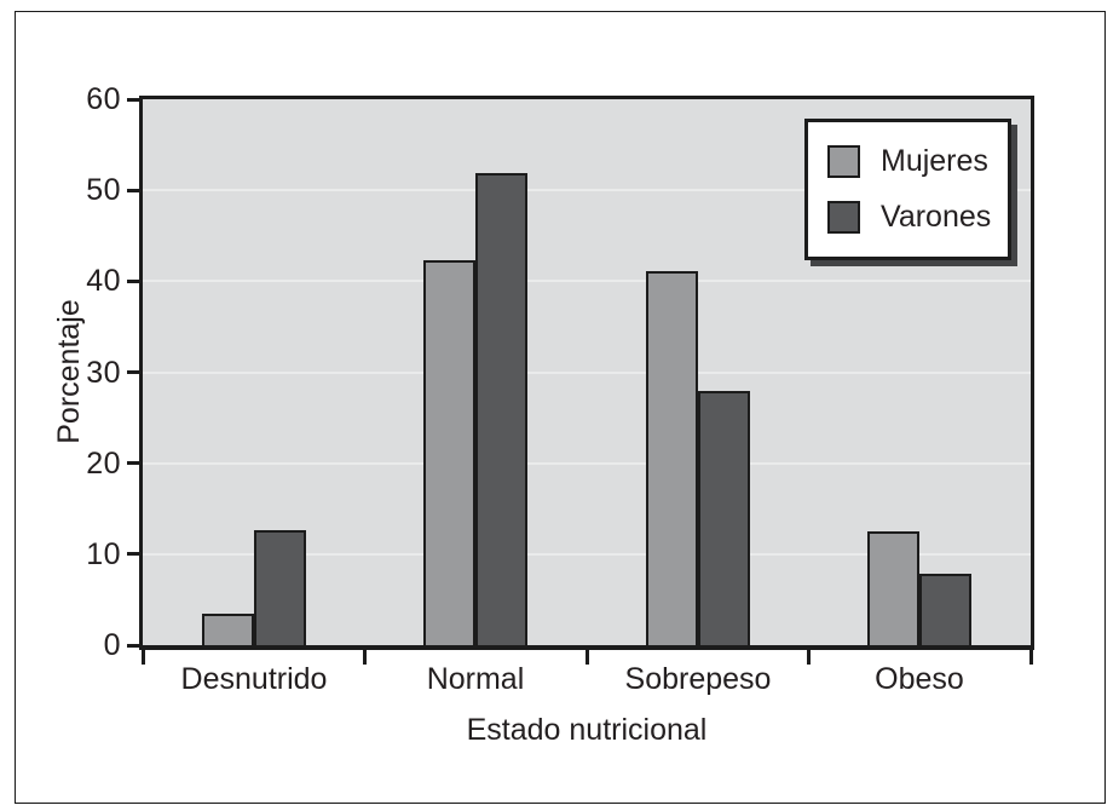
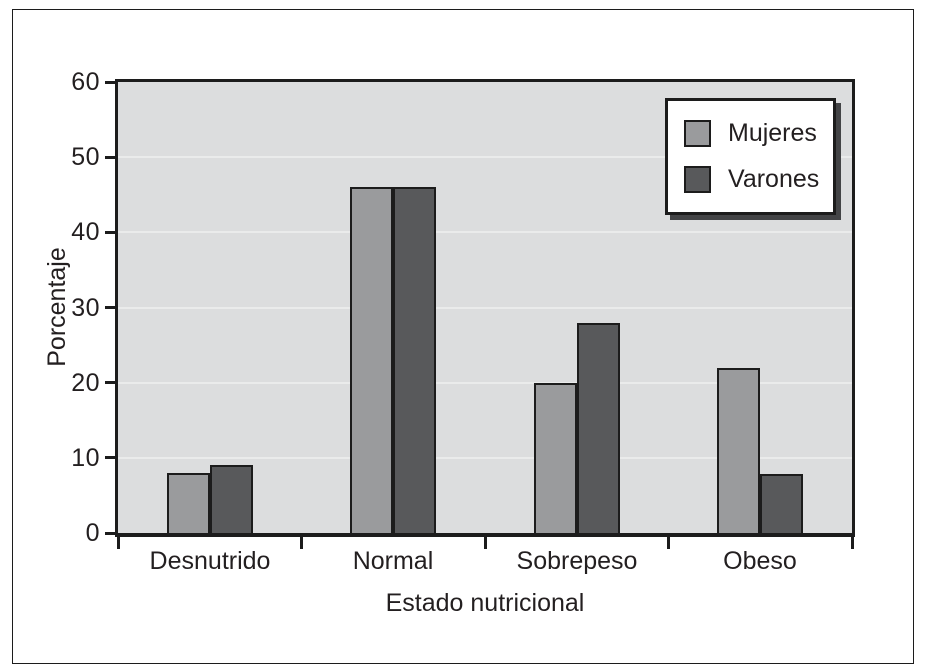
Mujeres/Desnutrido: 4 -> 8
Varones/Desnutrido: 13 -> 9
Mujeres/Normal: 42 -> 46
Varones/Normal: 52 -> 46
Mujeres/Sobrepeso: 41 -> 20
Mujeres/Obeso: 12 -> 22
